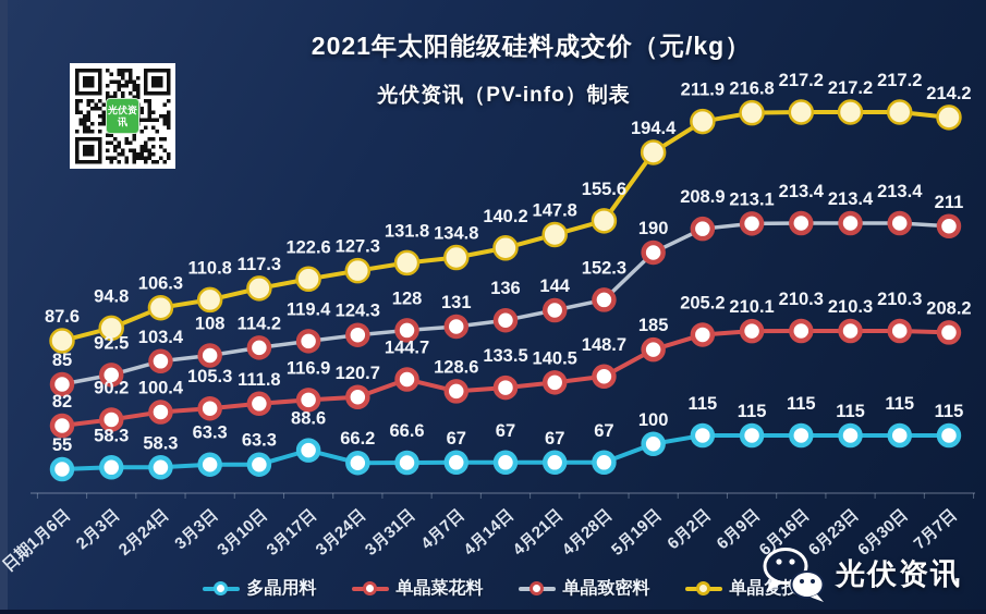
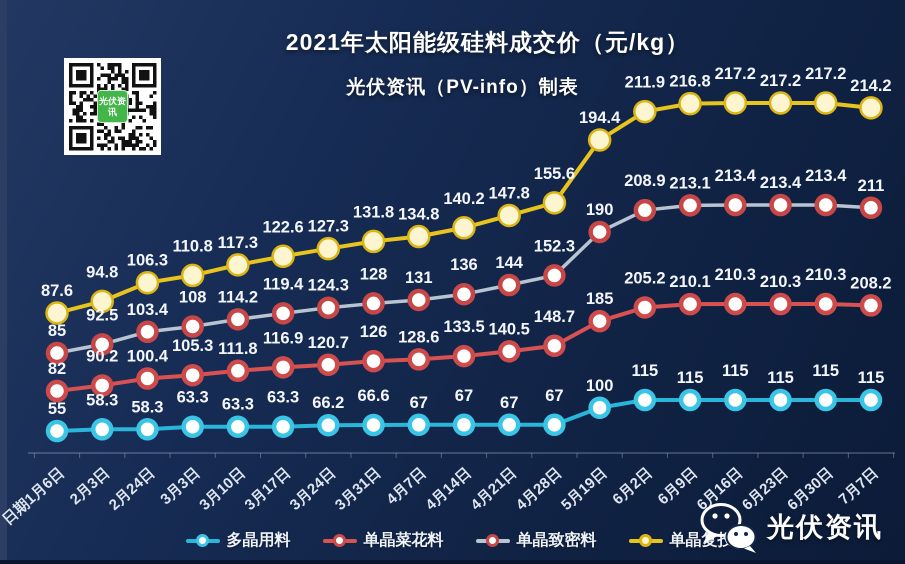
多晶用料/3月17日: 88.6 -> 63.3
单晶菜花料/3月31日: 144.7 -> 126
